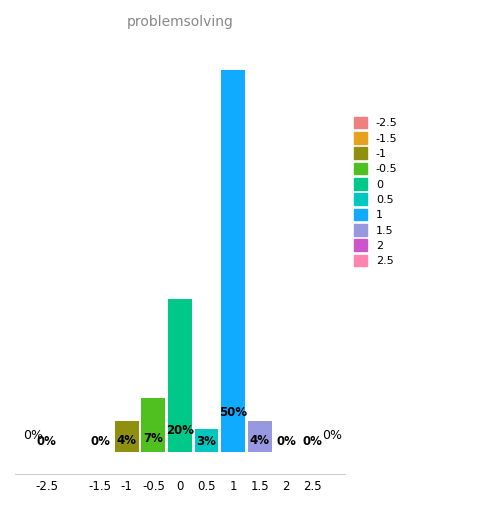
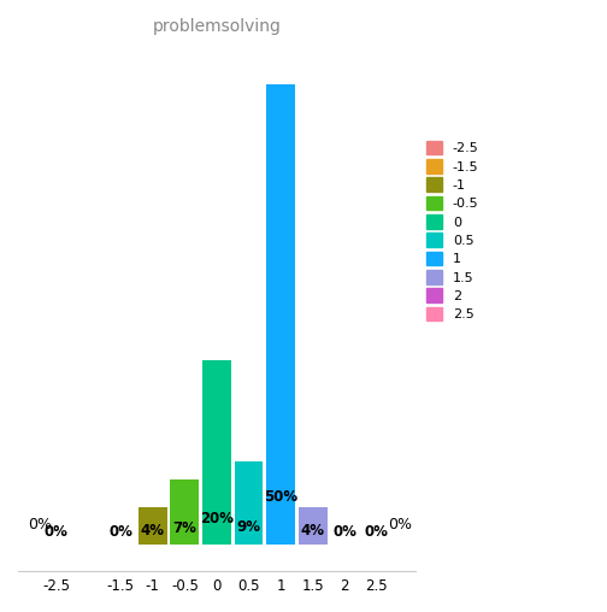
0.5: 3% -> 9%
